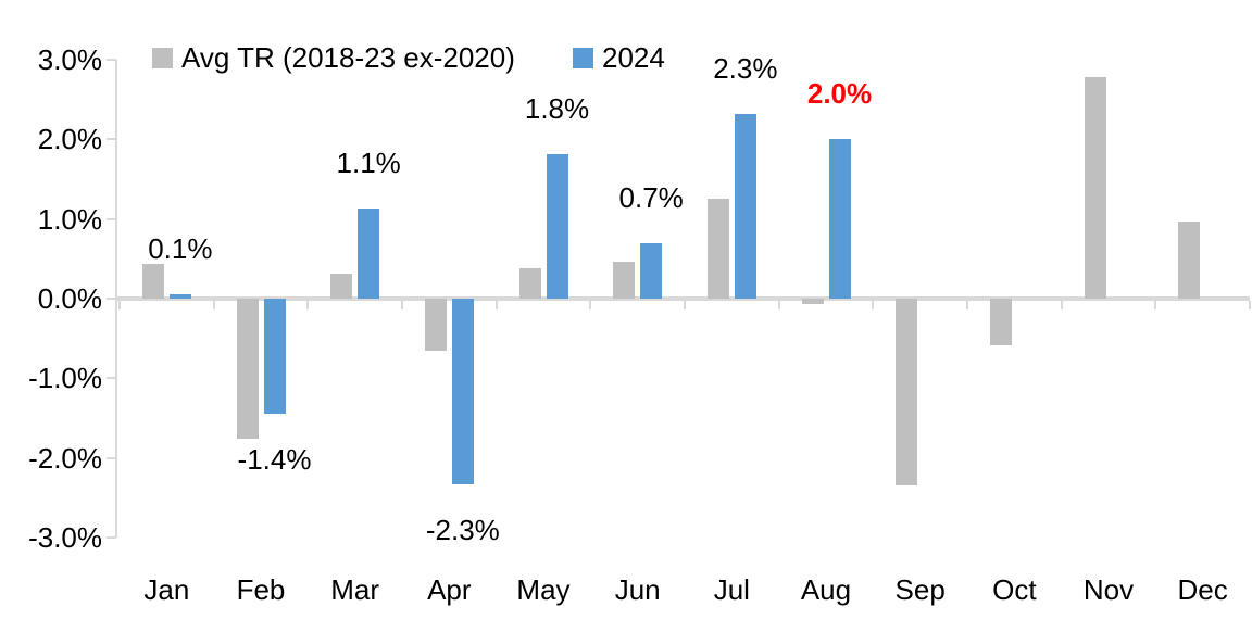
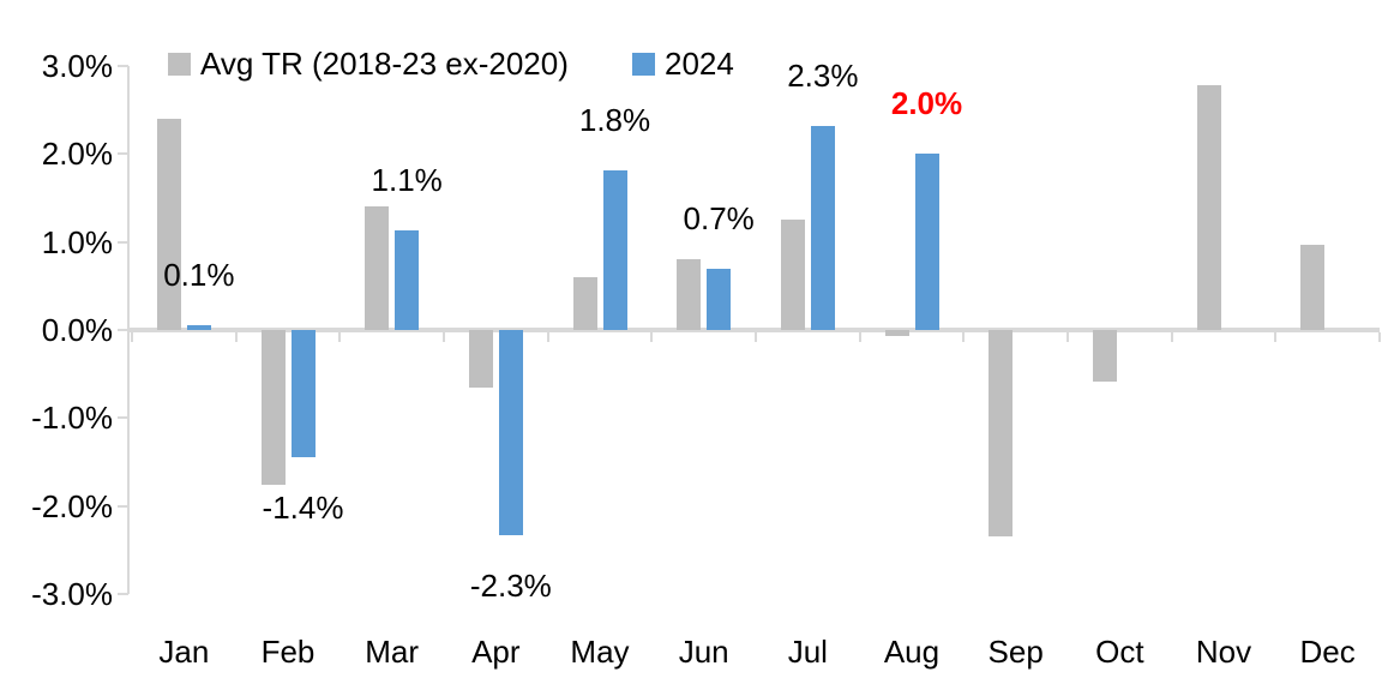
Avg TR (2018-23 ex-2020)/Jan: 0.4% -> 2.4%
Avg TR (2018-23 ex-2020)/Mar: 0.3% -> 1.4%
Avg TR (2018-23 ex-2020)/May: 0.4% -> 0.6%
Avg TR (2018-23 ex-2020)/Jun: 0.5% -> 0.8%
